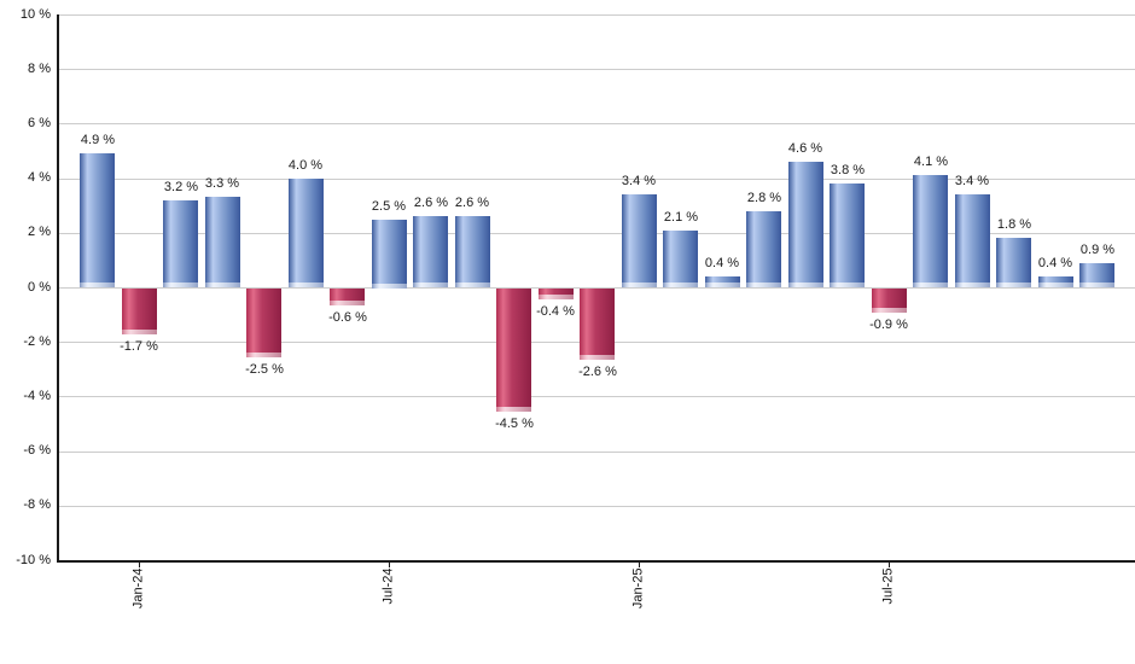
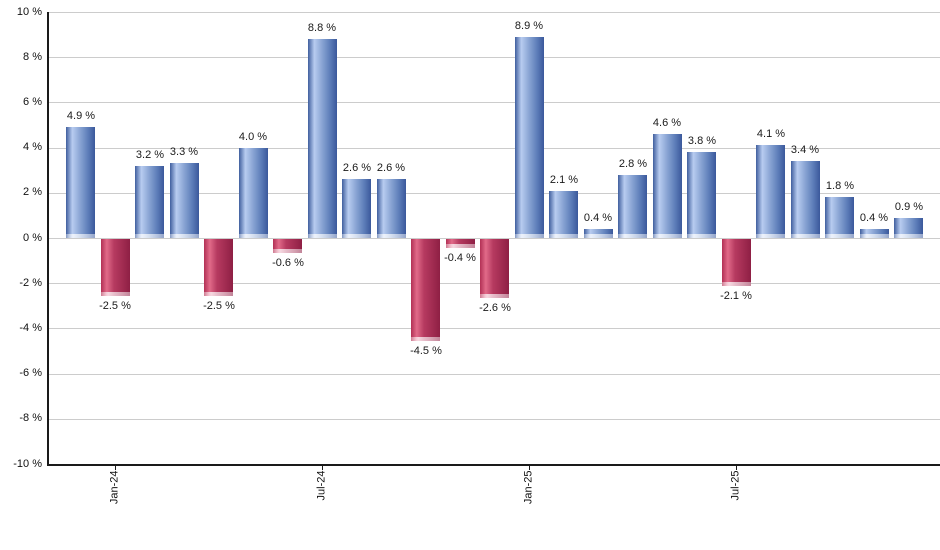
Jan-24: -1.7 -> -2.5
Jul-24: 2.5 -> 8.8
Jan-25: 3.4 -> 8.9
Jul-25: -0.9 -> -2.1
